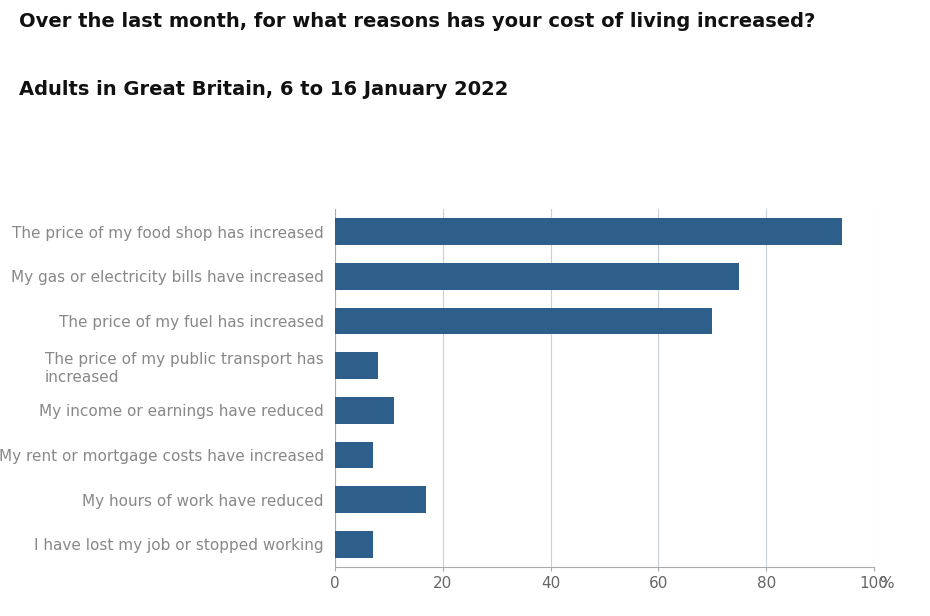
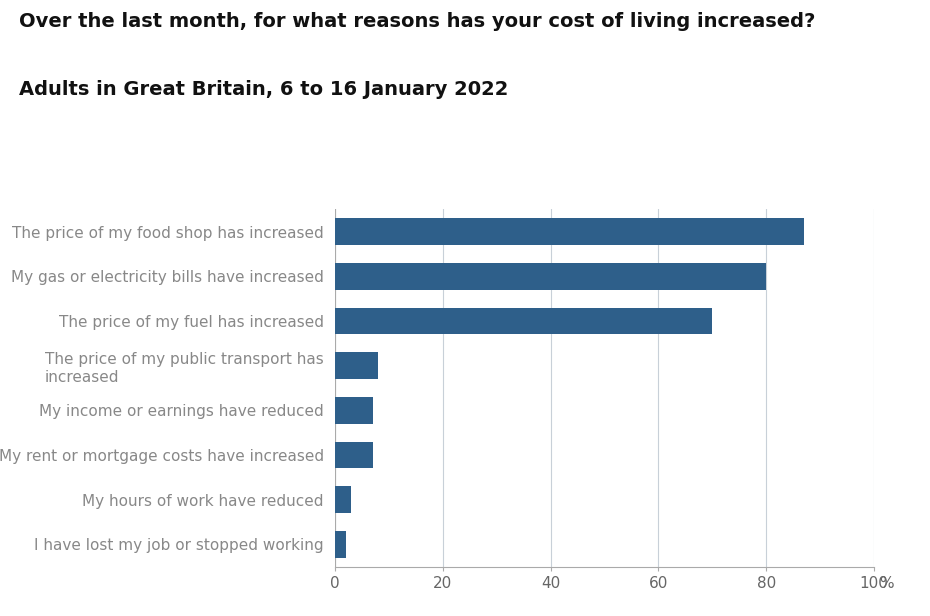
The price of my food shop has increased: 94 -> 87
My gas or electricity bills have increased: 75 -> 80
My income or earnings have reduced: 11 -> 7
My hours of work have reduced: 17 -> 3
I have lost my job or stopped working: 7 -> 2
